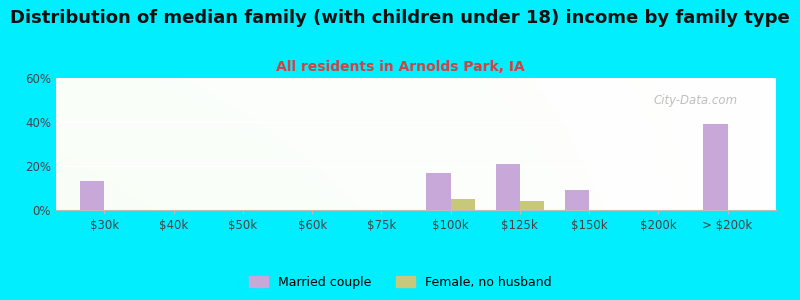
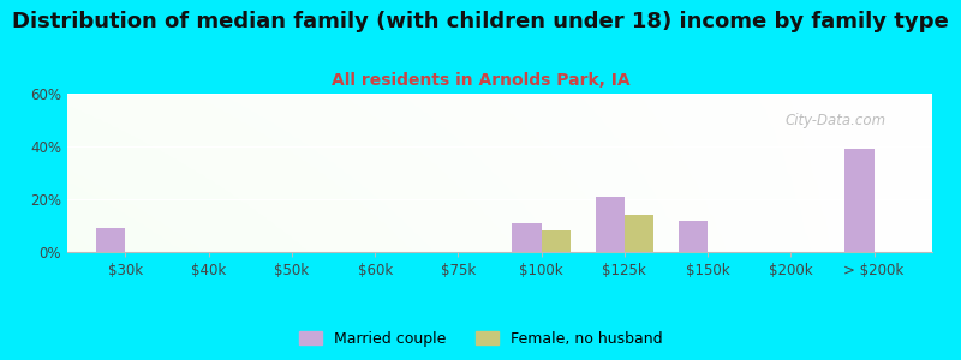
Married couple/$30k: 13% -> 9%
Married couple/$100k: 17% -> 11%
Female, no husband/$100k: 5% -> 8%
Female, no husband/$125k: 4% -> 14%
Married couple/$150k: 9% -> 12%
